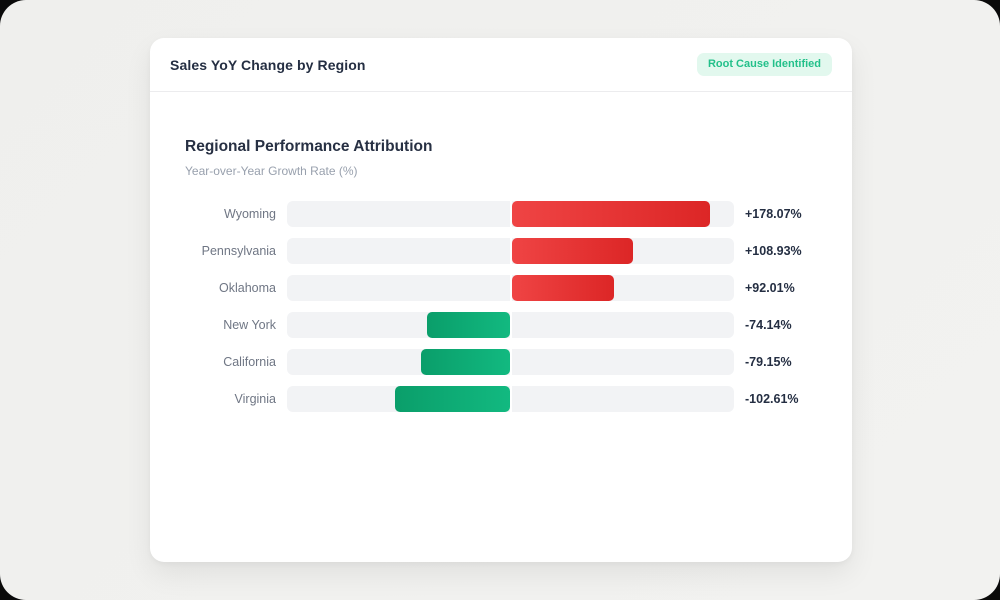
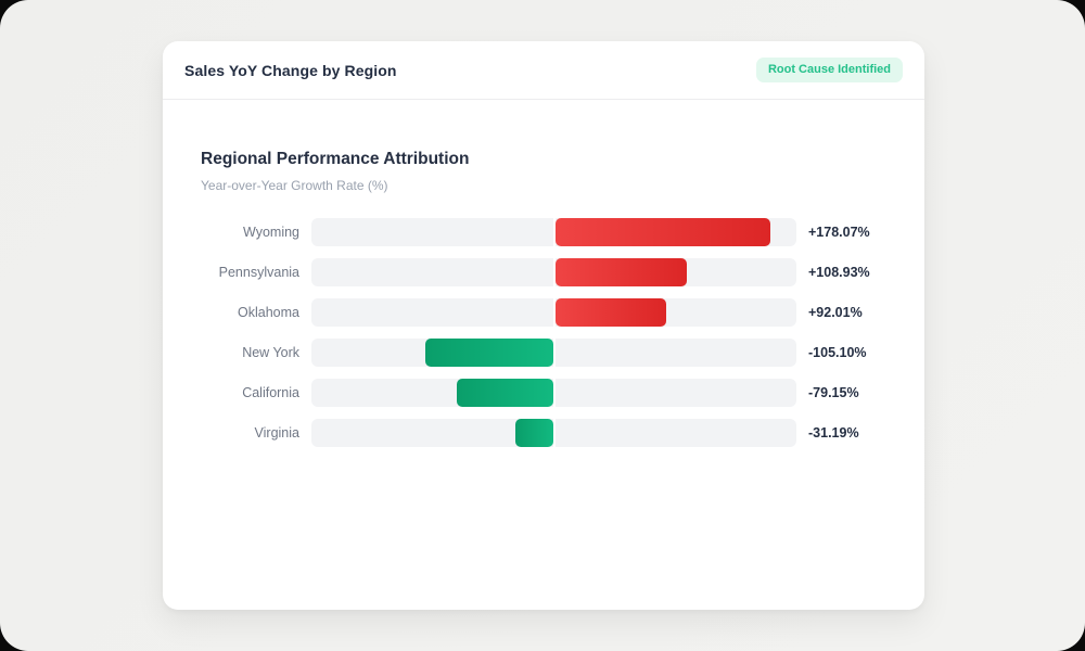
New York: -74.14% -> -105.10%
Virginia: -102.61% -> -31.19%
